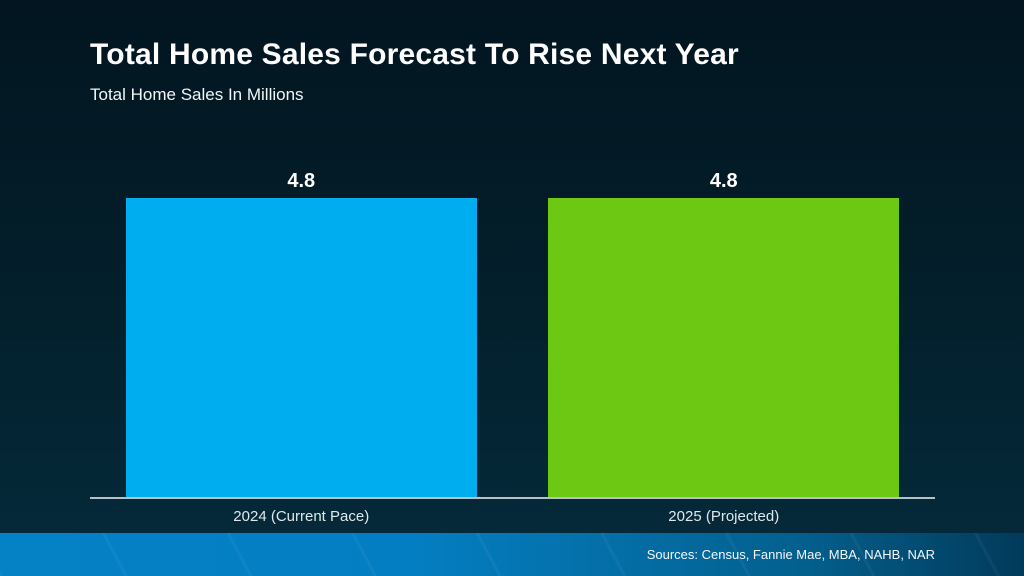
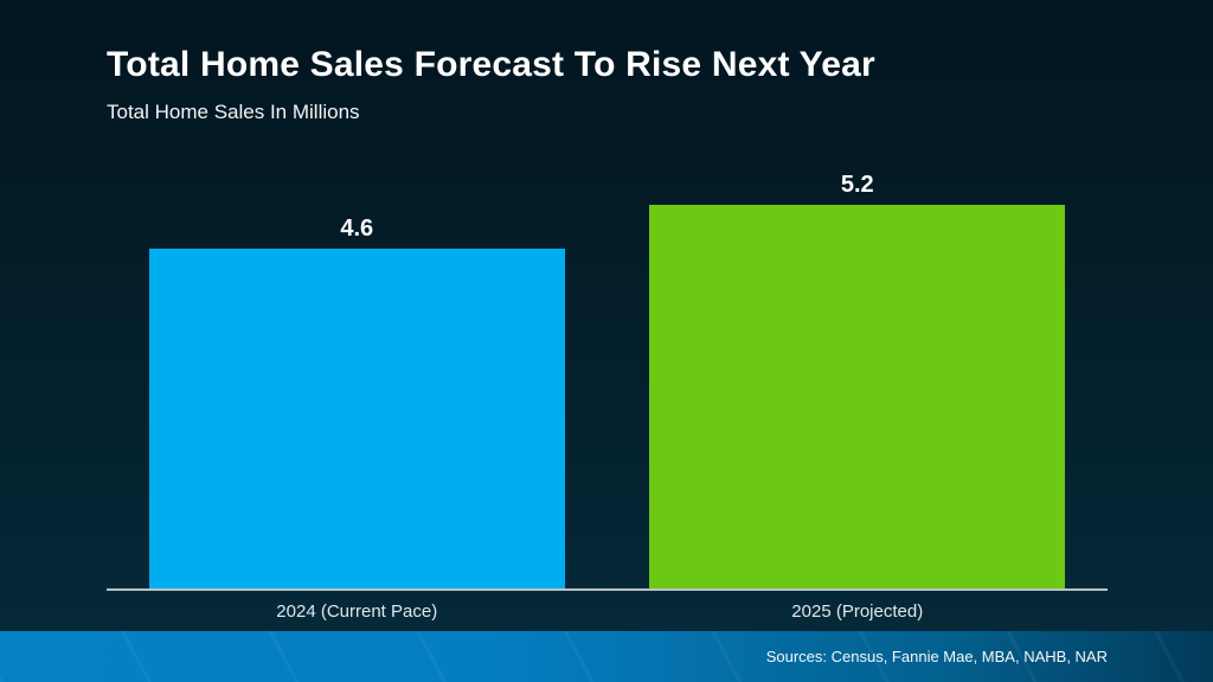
2024 (Current Pace): 4.8 -> 4.6
2025 (Projected): 4.8 -> 5.2
